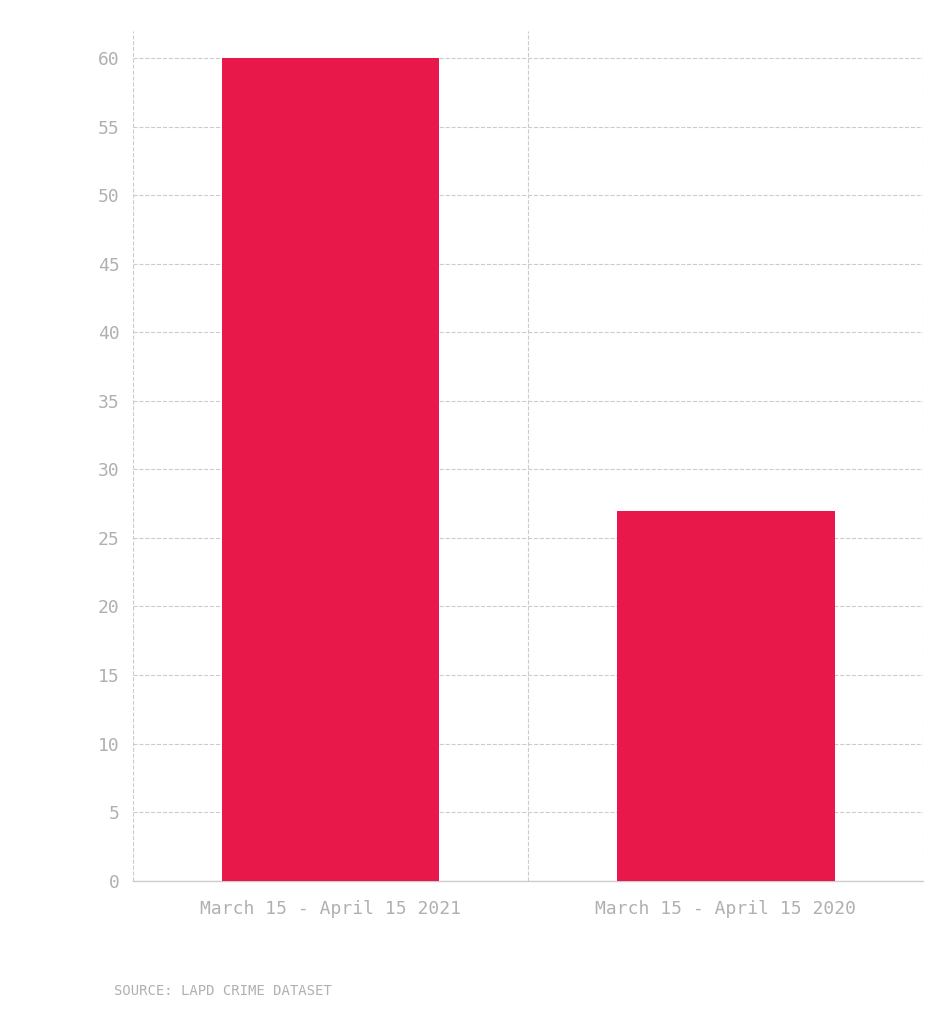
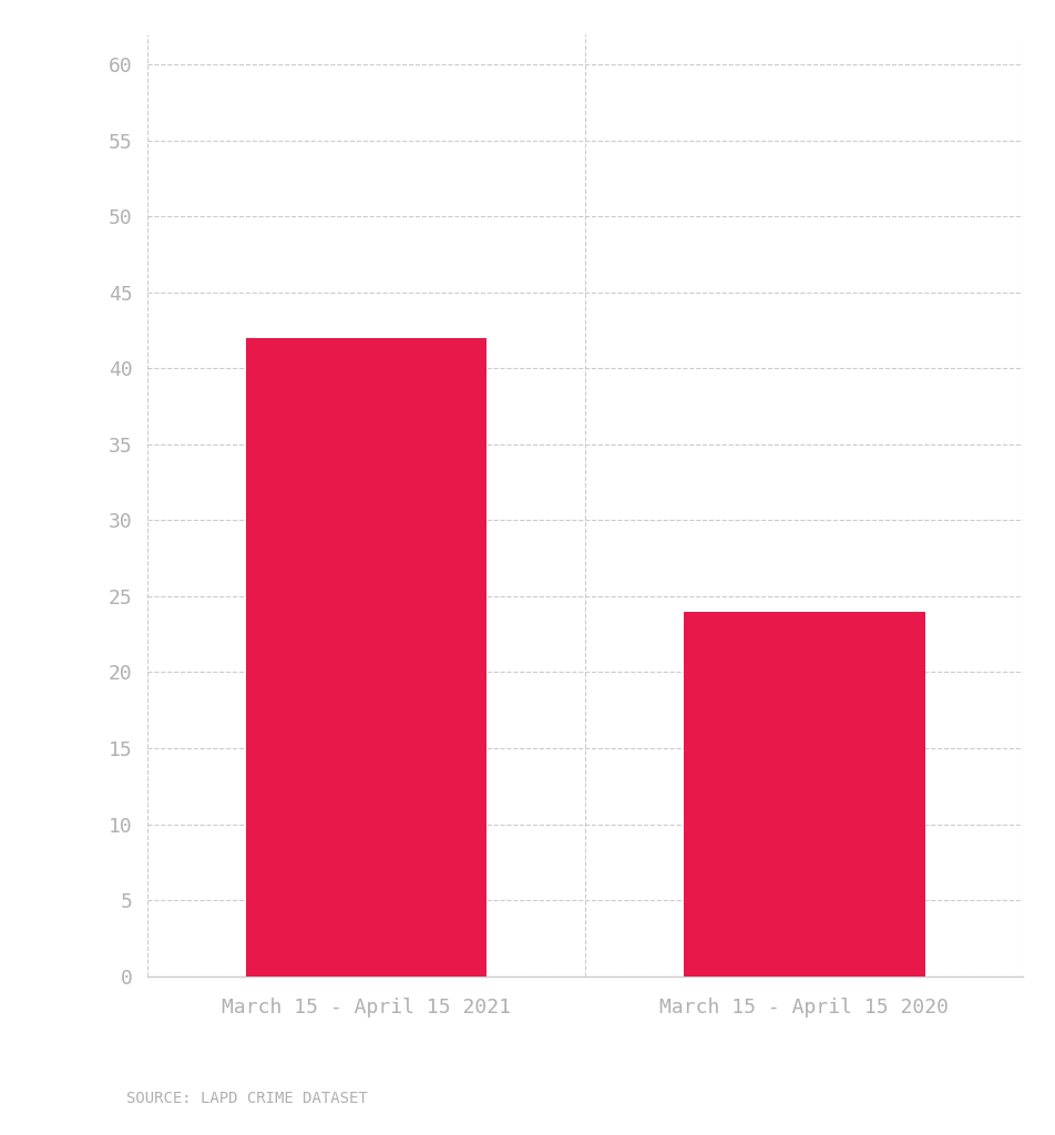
March 15 - April 15 2021: 60 -> 42
March 15 - April 15 2020: 27 -> 24
